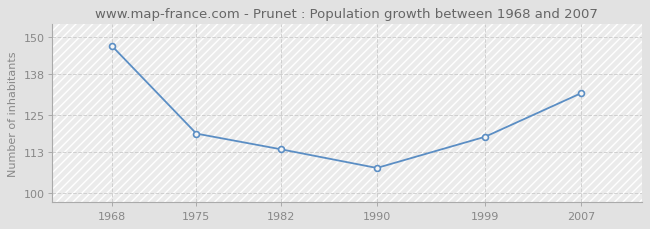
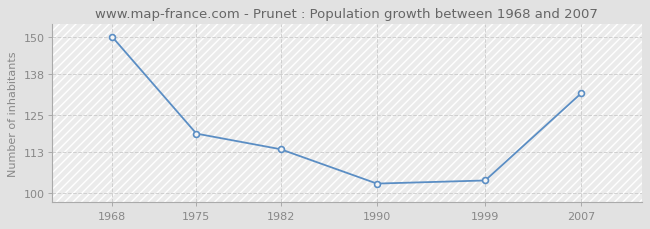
1968: 147 -> 150
1990: 108 -> 103
1999: 118 -> 104
